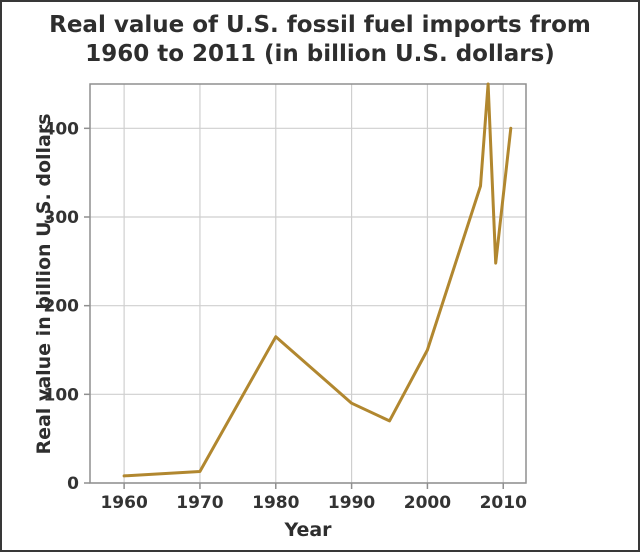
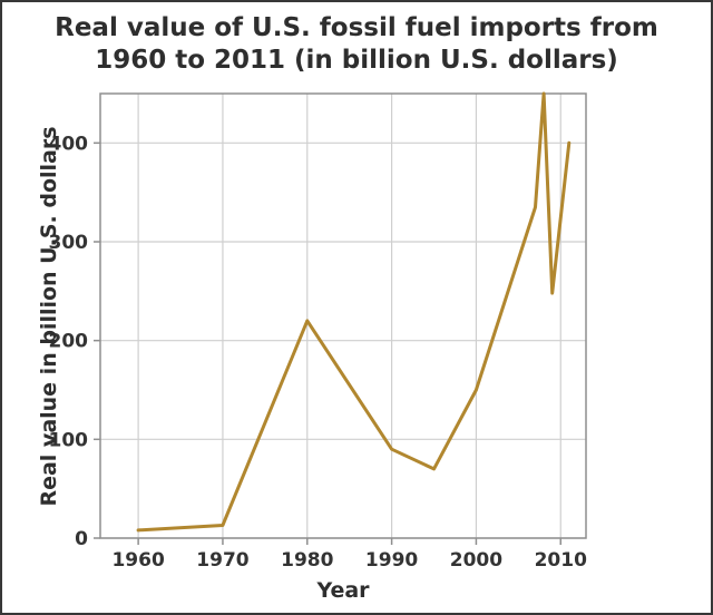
1980: 160 -> 220
